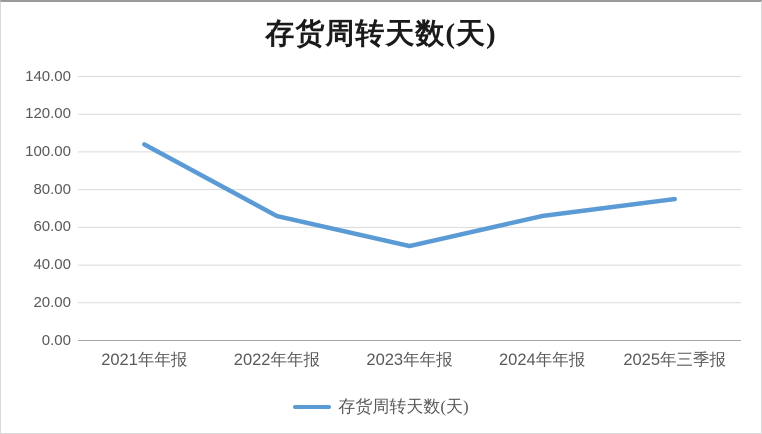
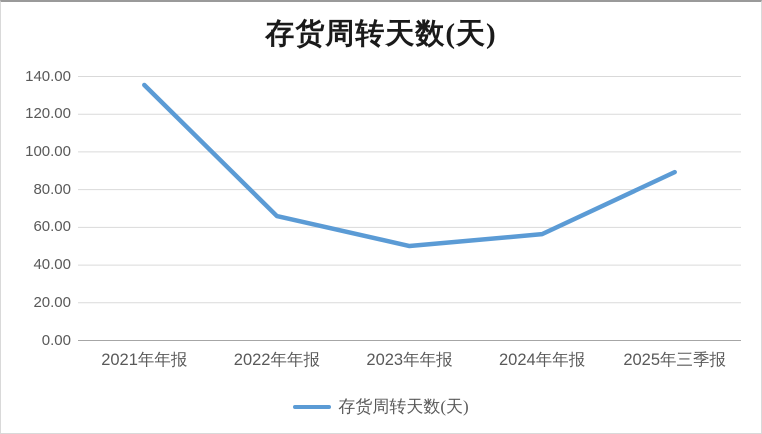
2021年年报: 104 -> 136
2024年年报: 66 -> 56
2025年三季报: 75 -> 89
